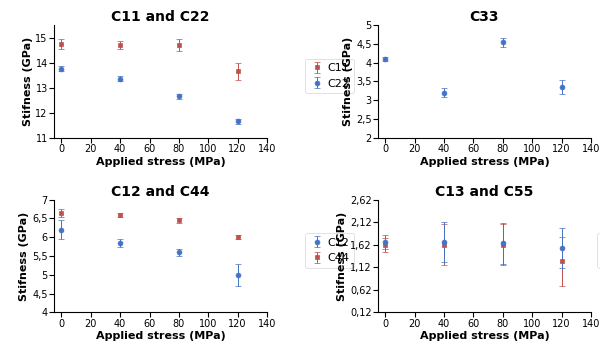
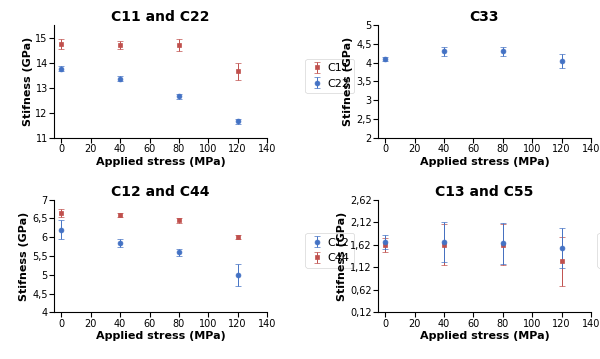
C33/40: 3,20 -> 4,30
C33/80: 4,55 -> 4,30
C33/120: 3,35 -> 4,05
